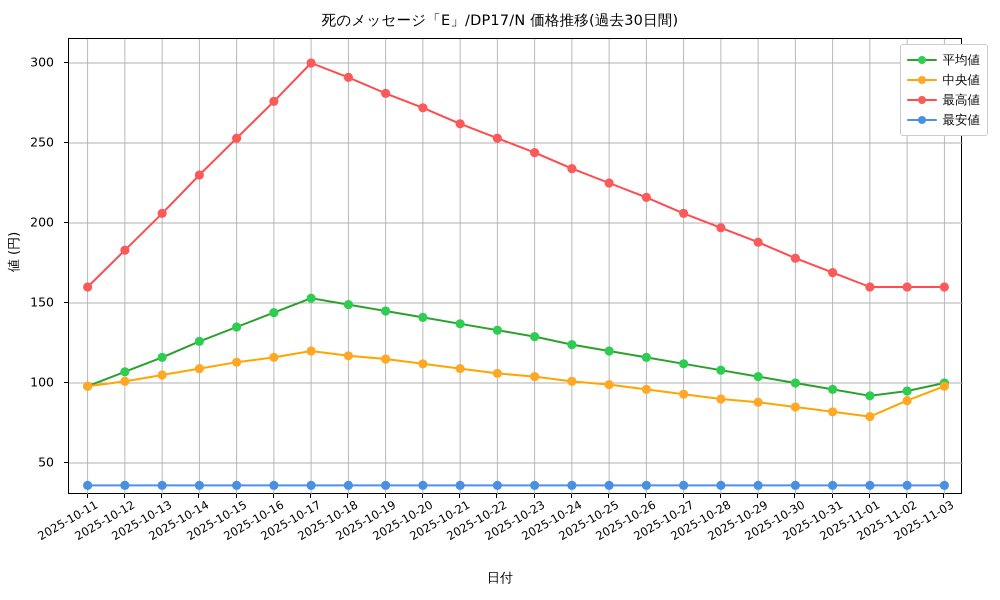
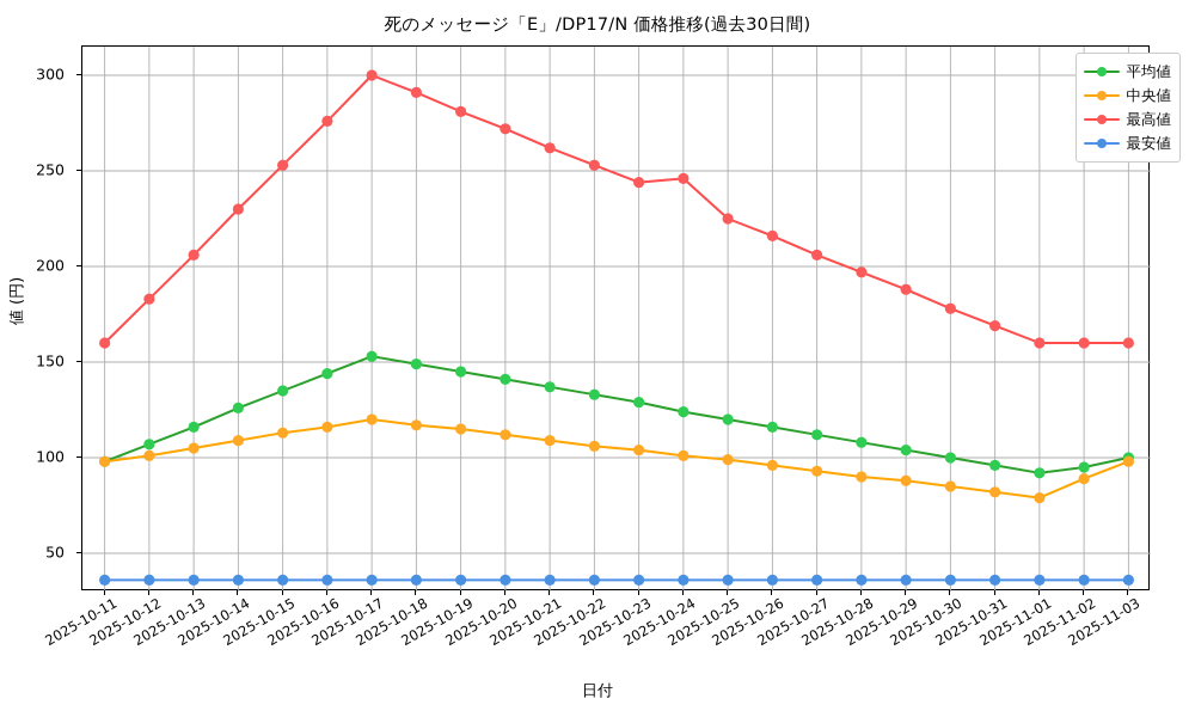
最高値/2025-10-24: 234 -> 246
